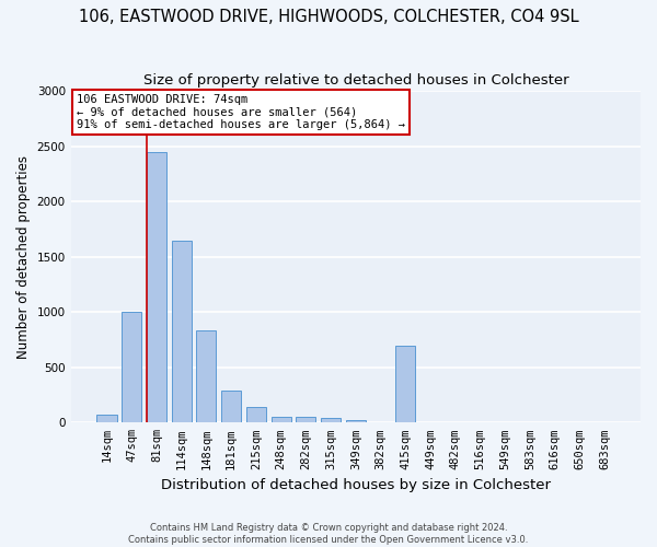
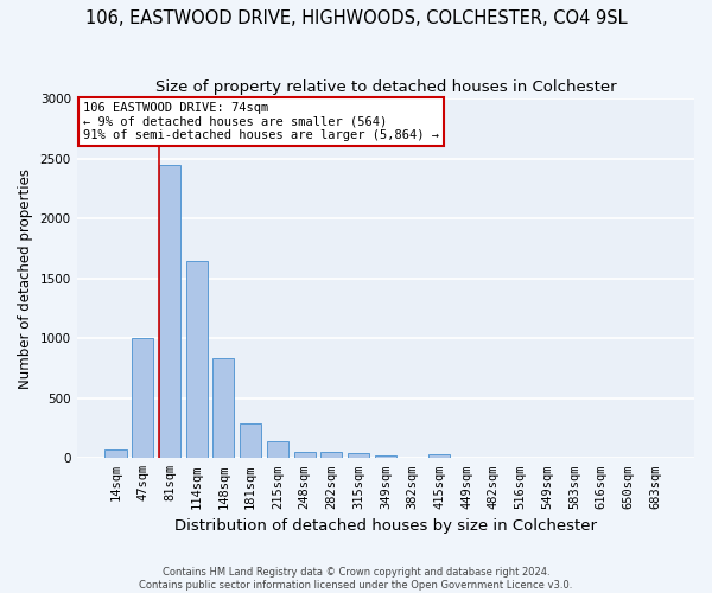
415sqm: 700 -> 30
